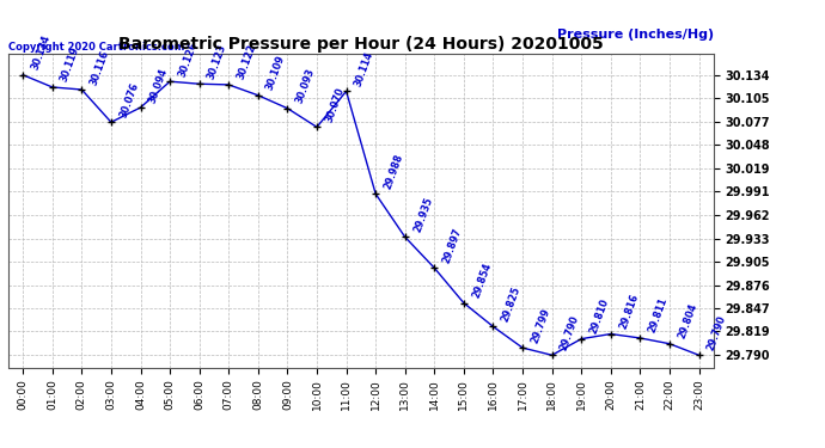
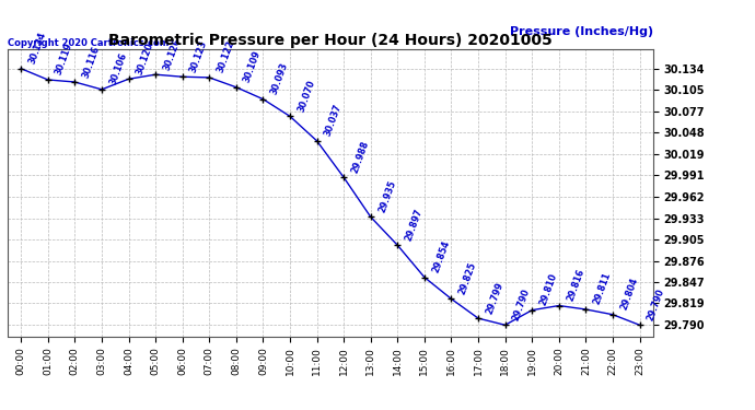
03:00: 30.076 -> 30.106
04:00: 30.094 -> 30.120
11:00: 30.114 -> 30.037
